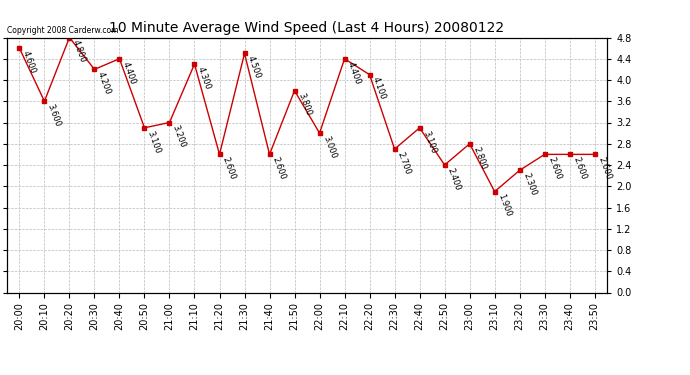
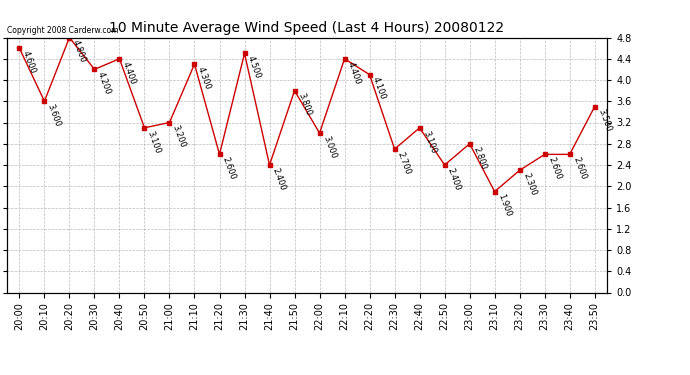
21:40: 2.600 -> 2.400
23:50: 2.600 -> 3.500
